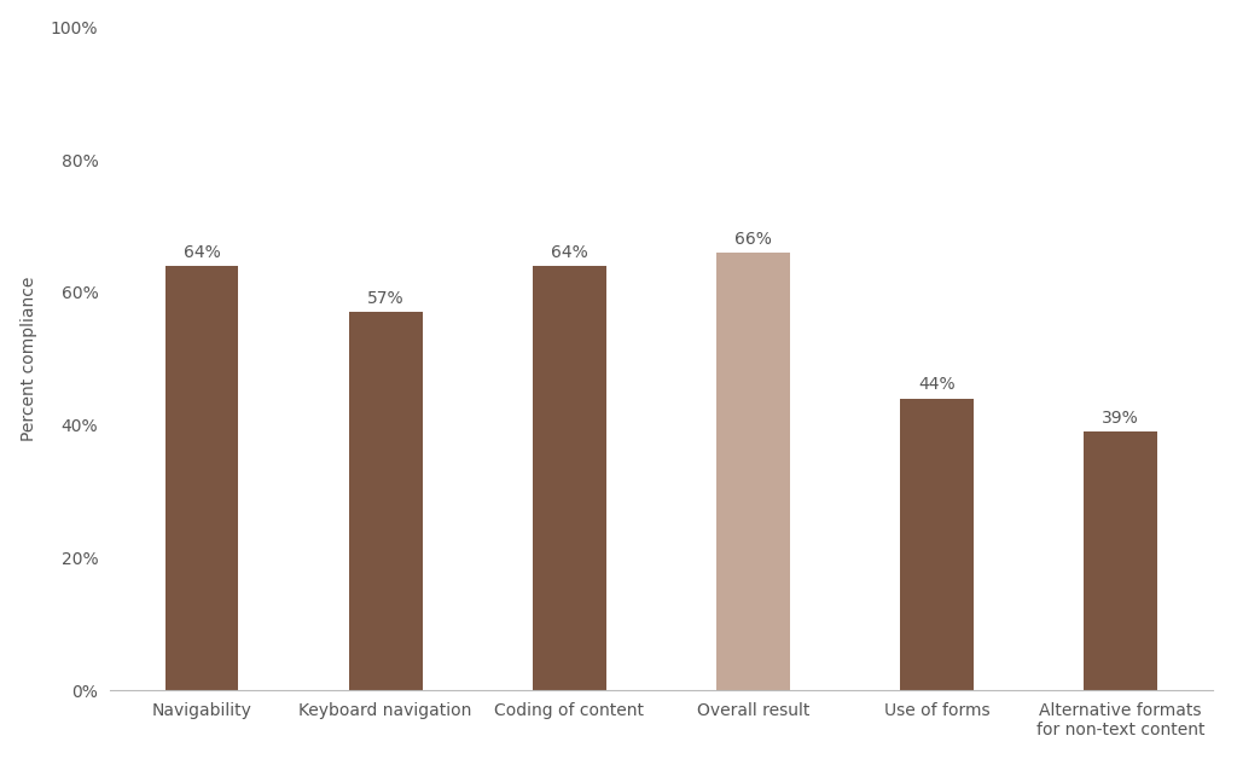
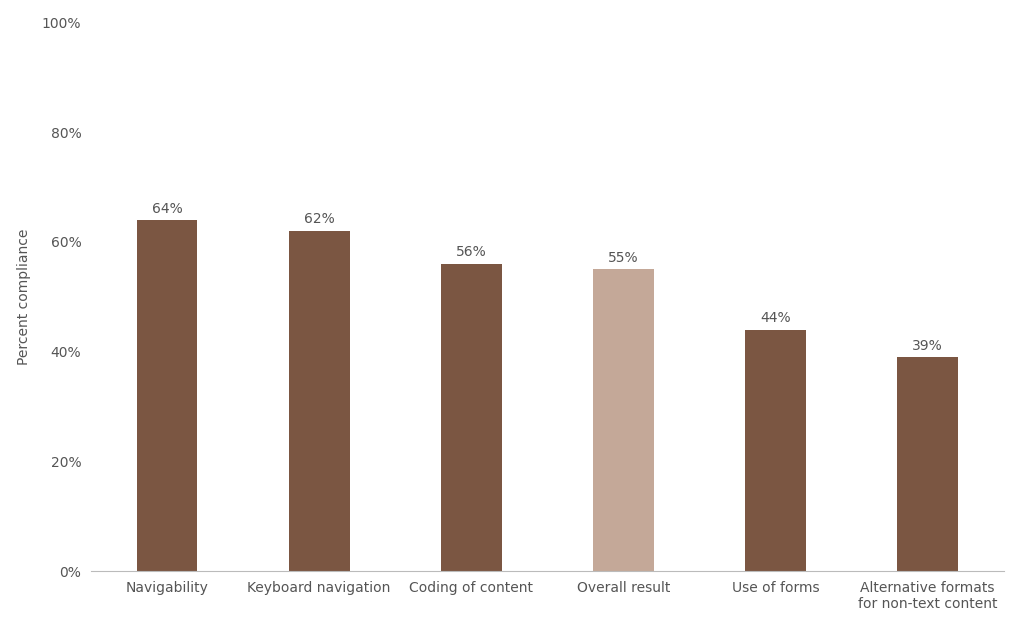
Keyboard navigation: 57% -> 62%
Coding of content: 64% -> 56%
Overall result: 66% -> 55%
